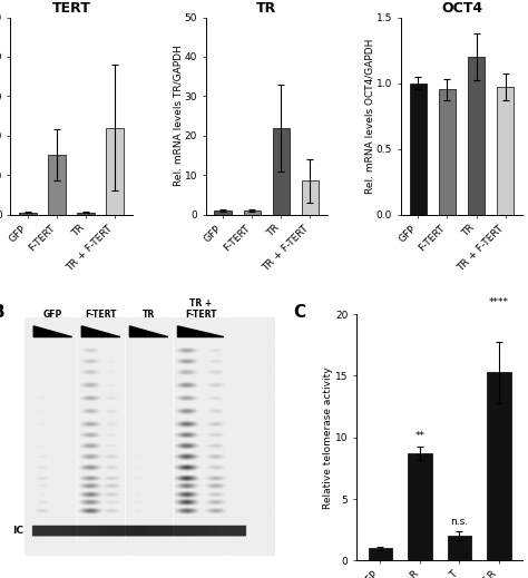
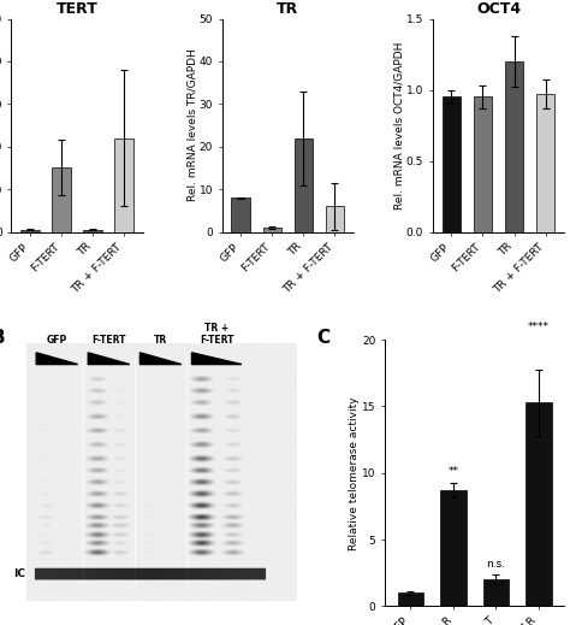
TR/GFP: 1.0 -> 8.0
TR/TR + F-TERT: 8.5 -> 6.0
OCT4/GFP: 1.00 -> 0.95
